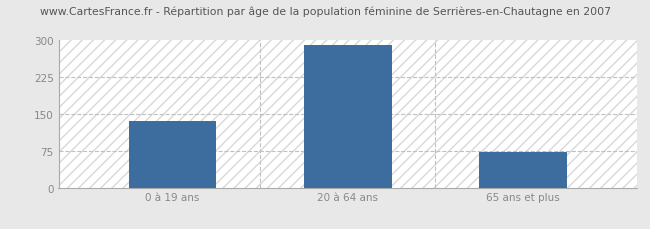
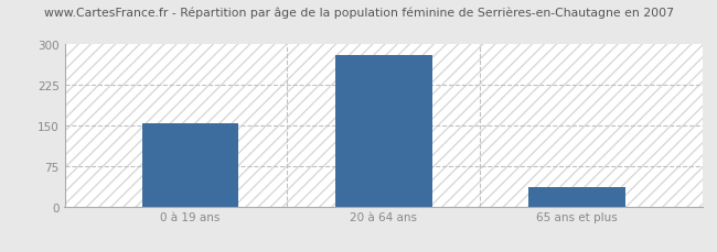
0 à 19 ans: 136 -> 155
20 à 64 ans: 291 -> 280
65 ans et plus: 72 -> 35
